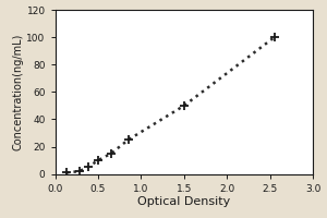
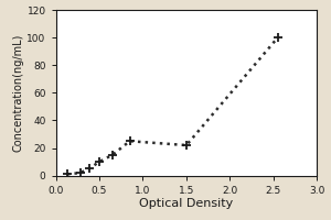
1.5: 50 -> 22
